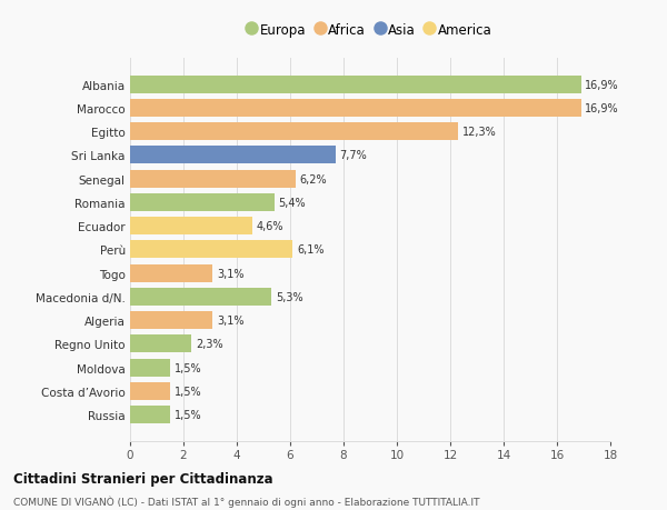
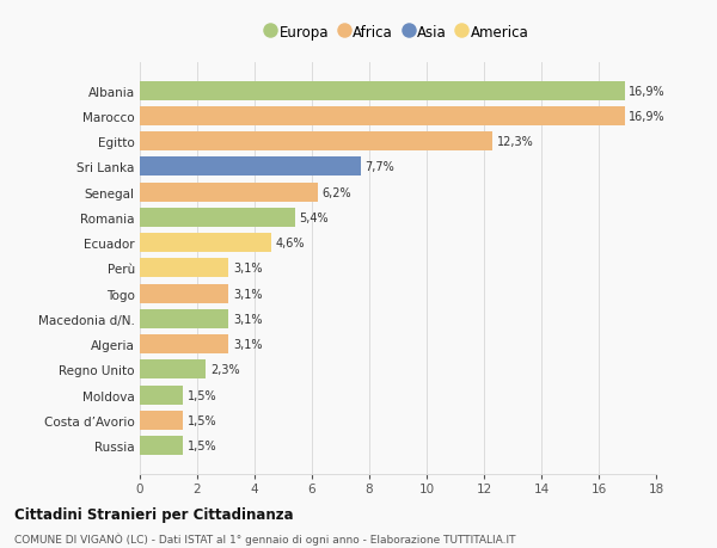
Perù: 6,1% -> 3,1%
Macedonia d/N.: 5,3% -> 3,1%
